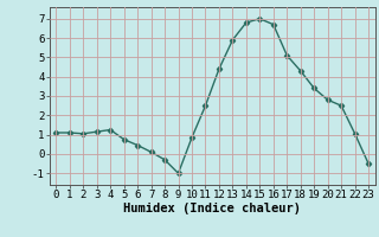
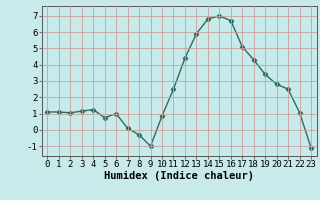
6: 0.5 -> 1.0
23: -0.5 -> -1.1
